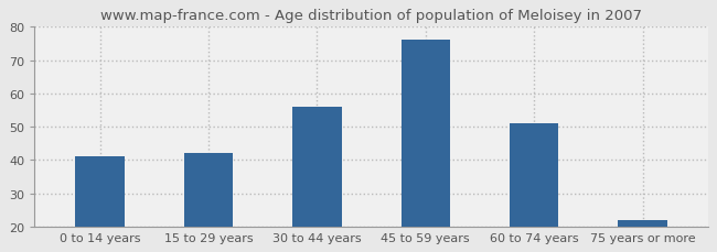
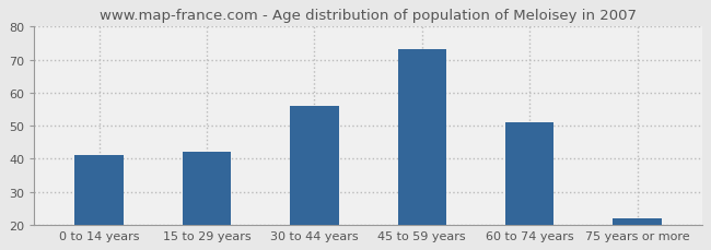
45 to 59 years: 76 -> 73
